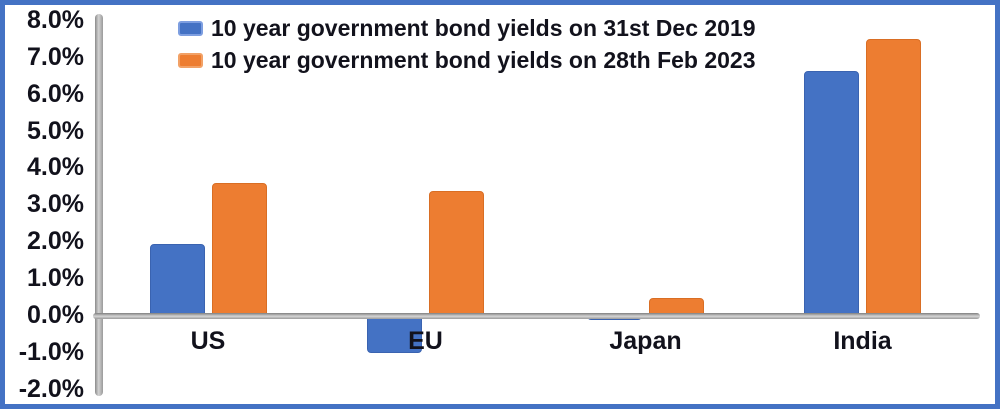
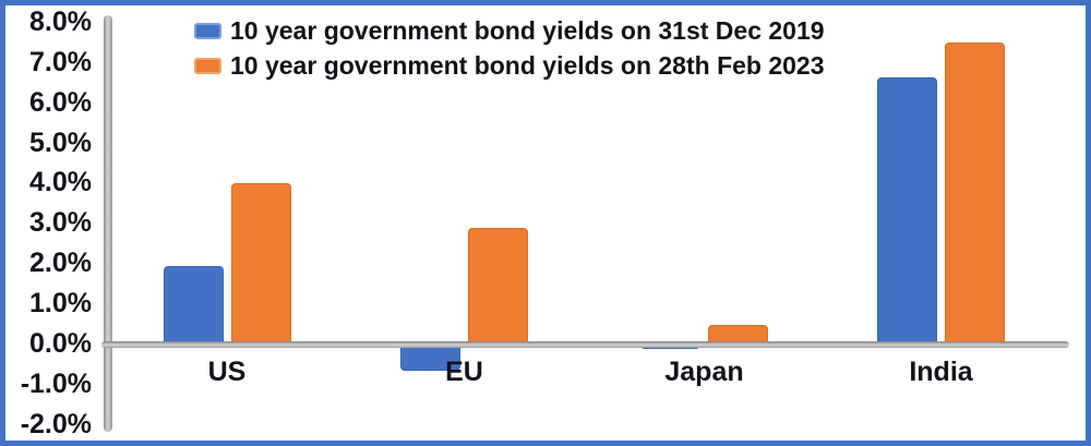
10 year government bond yields on 28th Feb 2023/US: 3.6% -> 4.0%
10 year government bond yields on 31st Dec 2019/EU: -1.0% -> -0.7%
10 year government bond yields on 28th Feb 2023/EU: 3.4% -> 2.9%
